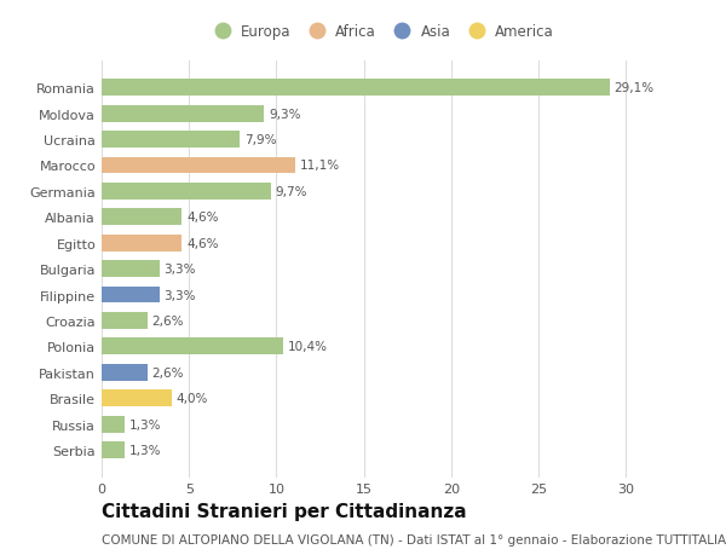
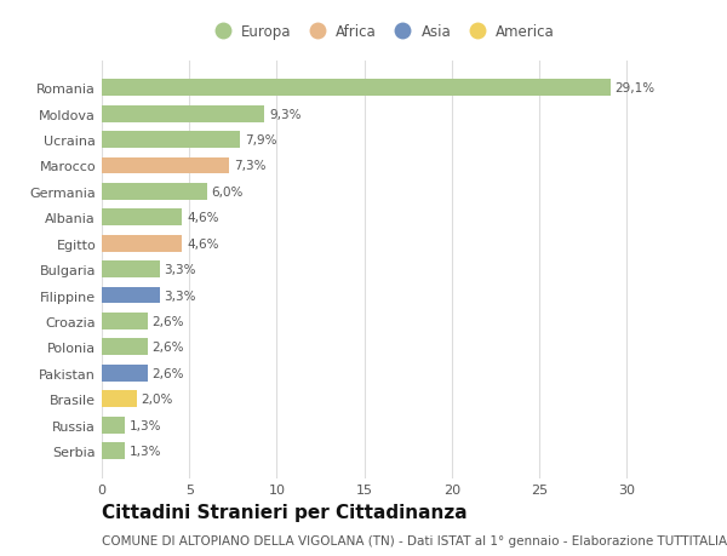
Marocco: 11,1% -> 7,3%
Germania: 9,7% -> 6,0%
Polonia: 10,4% -> 2,6%
Brasile: 4,0% -> 2,0%
